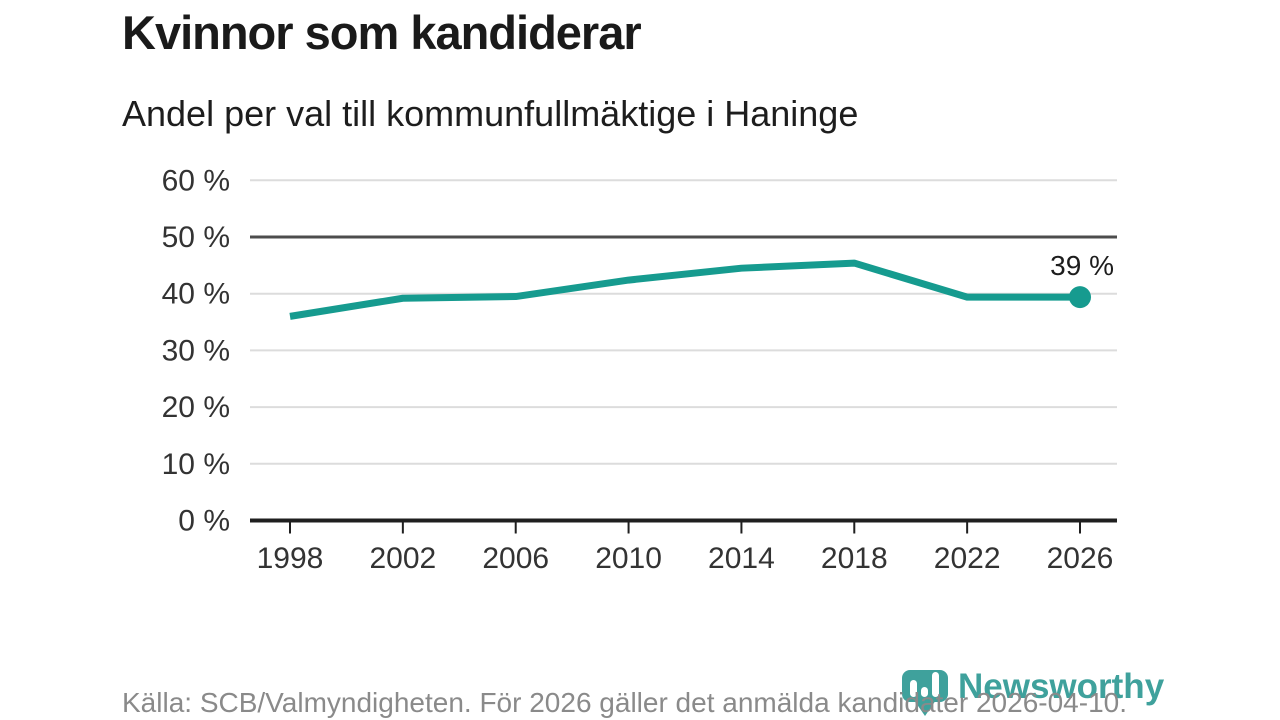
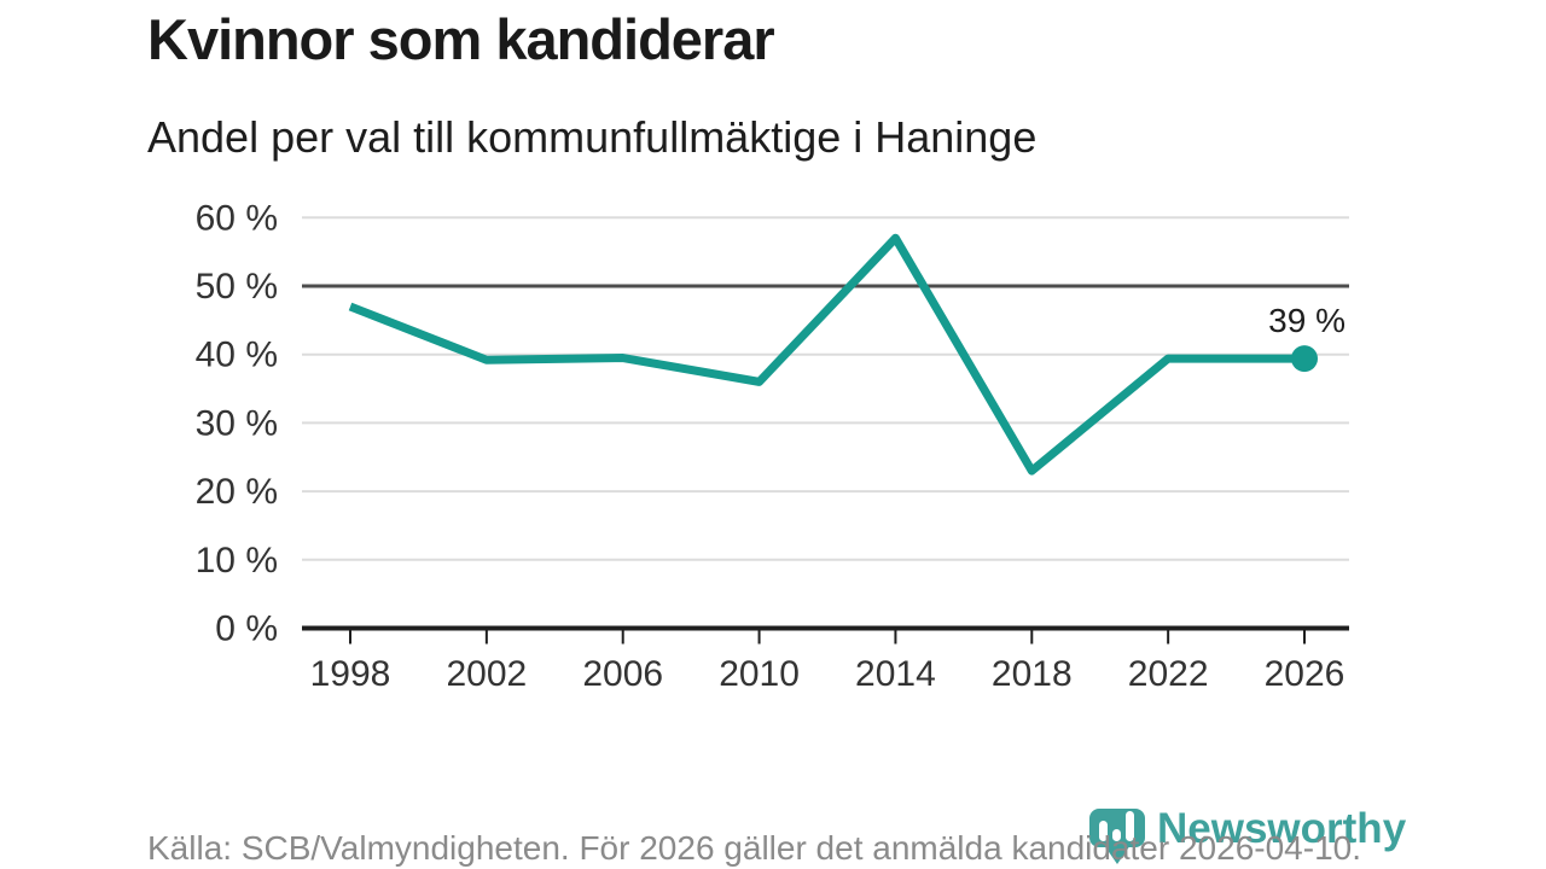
1998: 36% -> 47%
2010: 42% -> 36%
2014: 44% -> 57%
2018: 45% -> 23%
